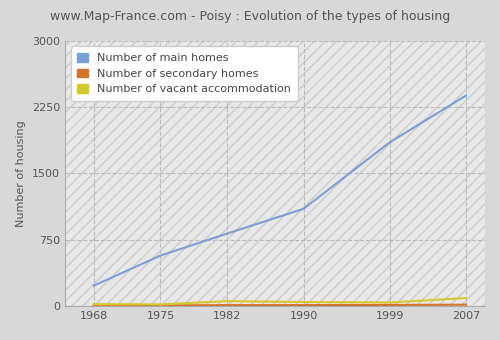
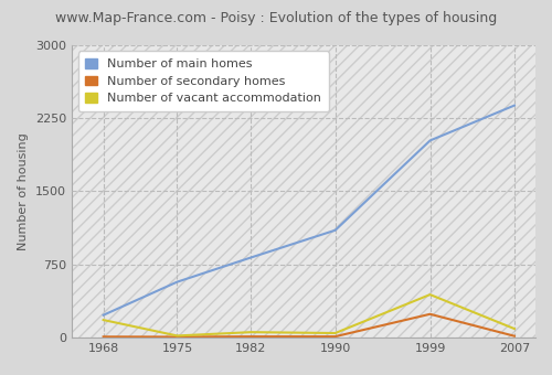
Number of vacant accommodation/1968: 20 -> 180
Number of main homes/1999: 1850 -> 2020
Number of secondary homes/1999: 10 -> 240
Number of vacant accommodation/1999: 40 -> 440
